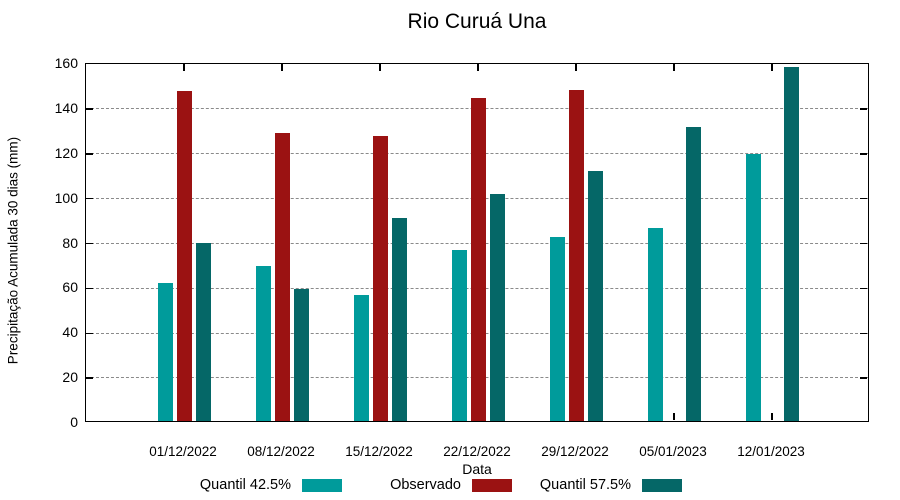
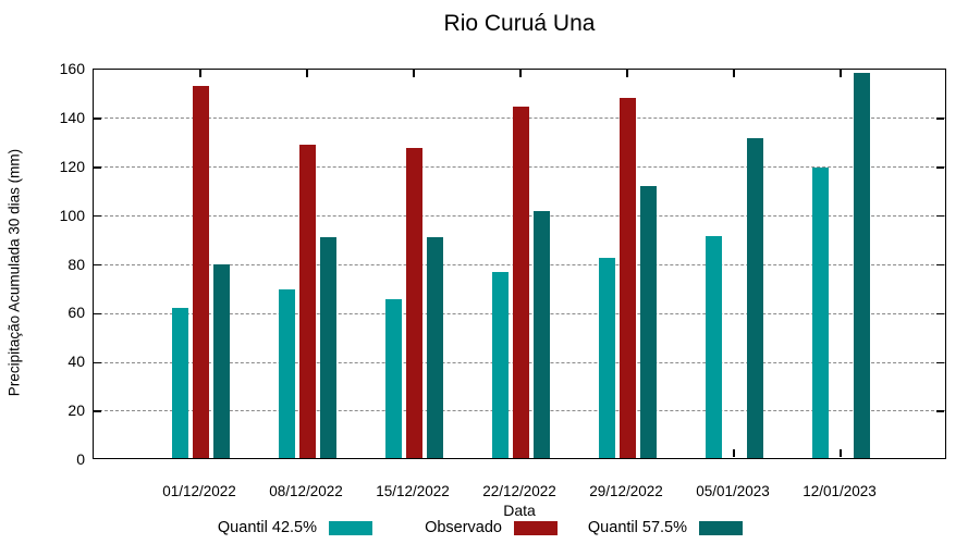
Observado/01/12/2022: 147 -> 152
Quantil 57.5%/08/12/2022: 59 -> 90
Quantil 42.5%/15/12/2022: 56 -> 65
Quantil 42.5%/05/01/2023: 86 -> 91
